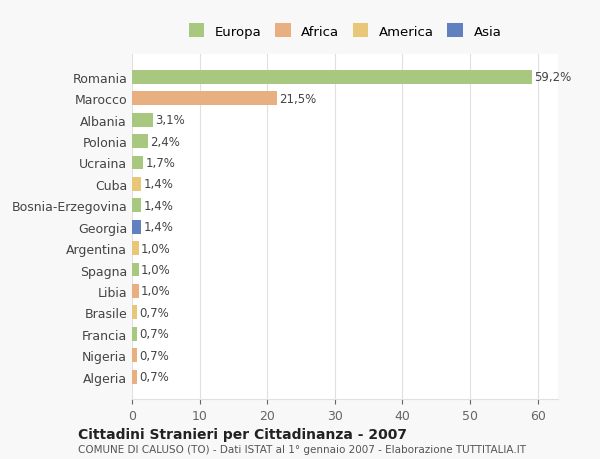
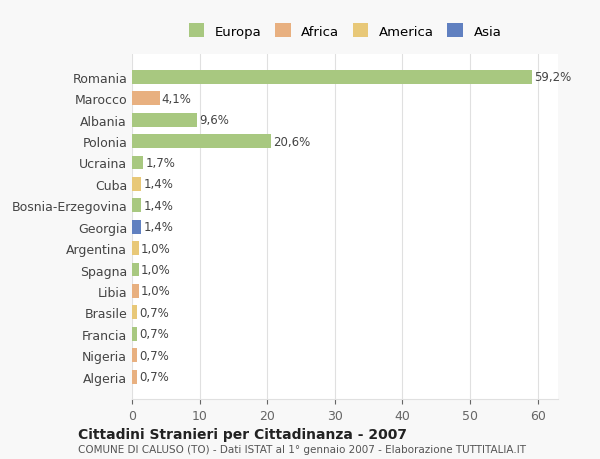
Marocco: 21,5% -> 4,1%
Albania: 3,1% -> 9,6%
Polonia: 2,4% -> 20,6%
